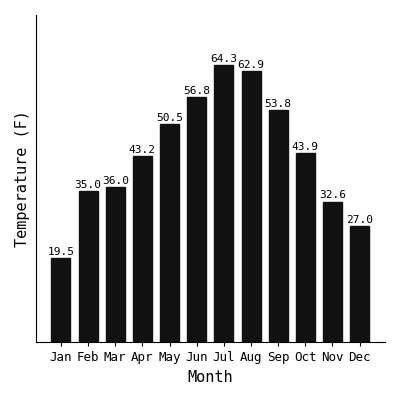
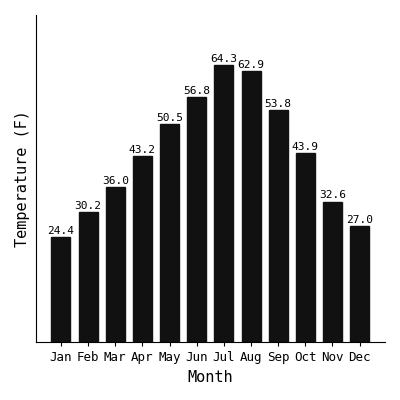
Jan: 19.5 -> 24.4
Feb: 35.0 -> 30.2
